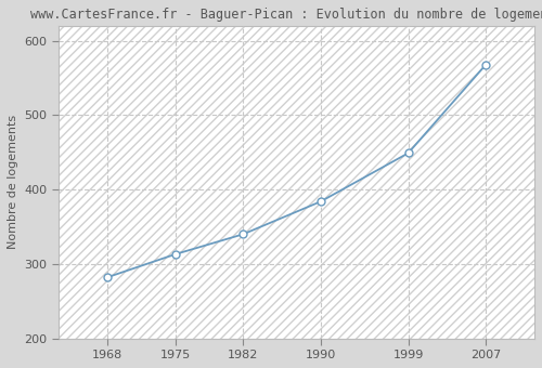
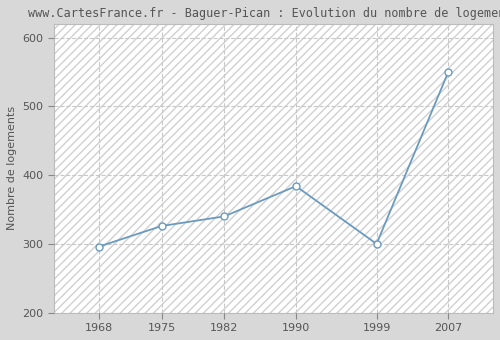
1968: 282 -> 296
1975: 313 -> 326
1999: 449 -> 300
2007: 568 -> 550
